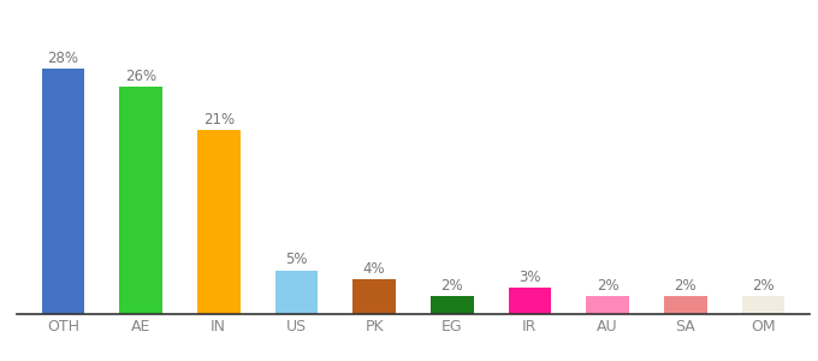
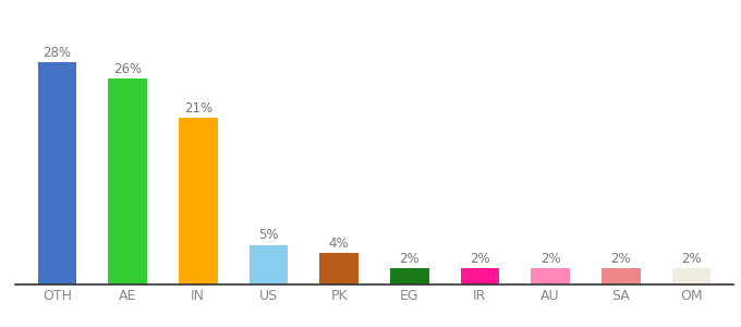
IR: 3% -> 2%
